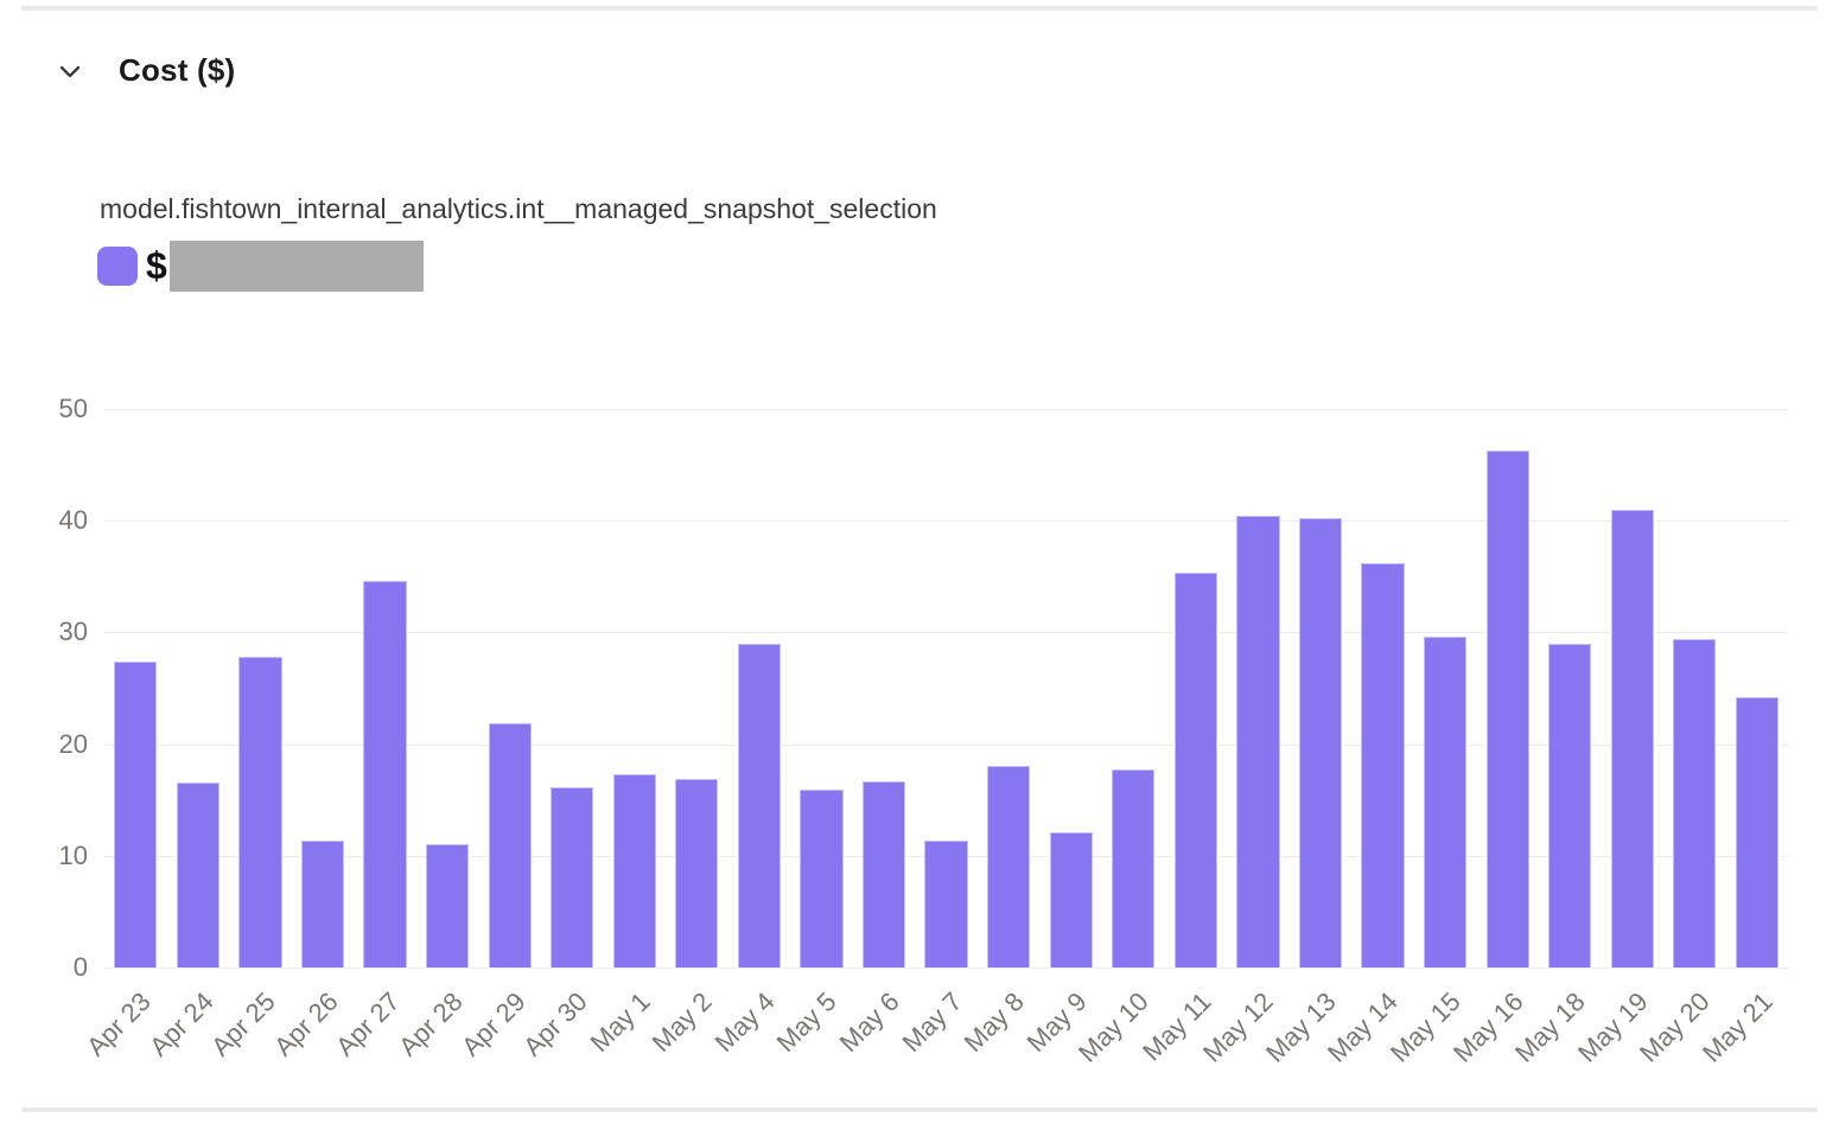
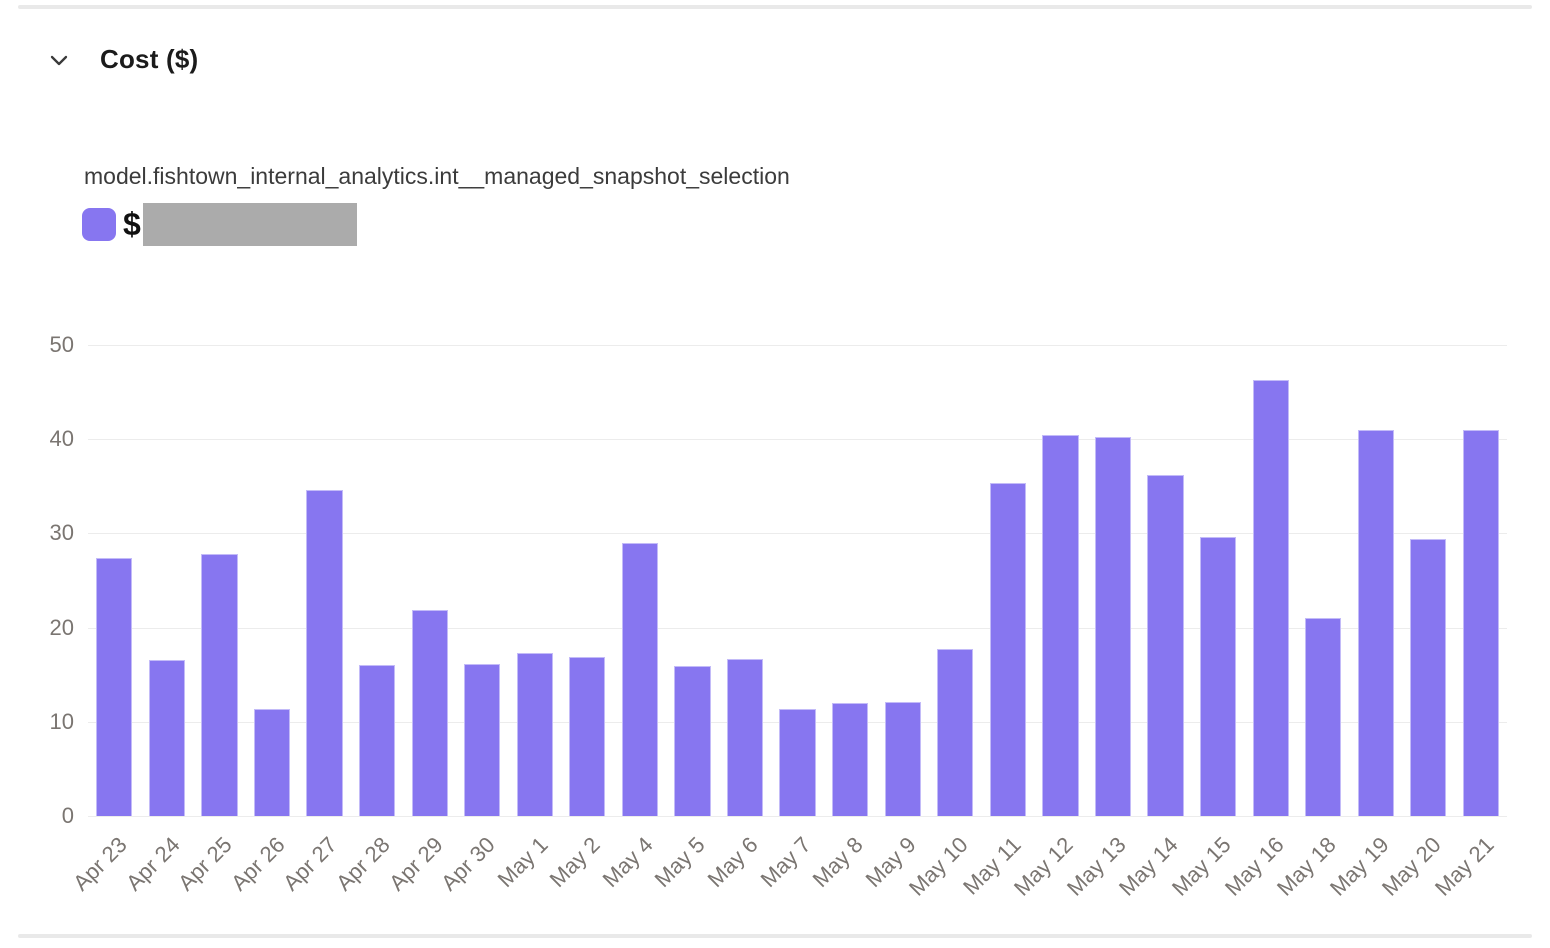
Apr 28: 11 -> 16
May 8: 18 -> 12
May 18: 29 -> 21
May 21: 24 -> 41
